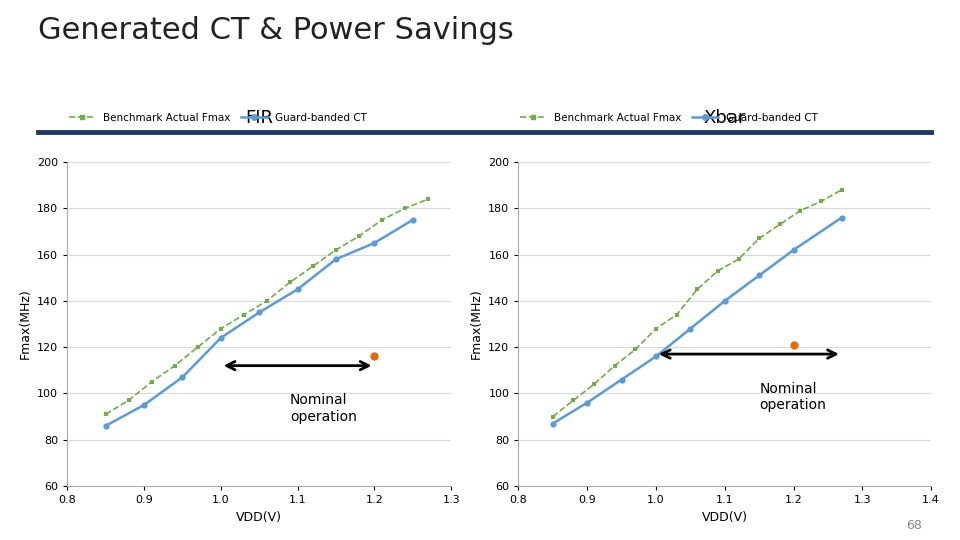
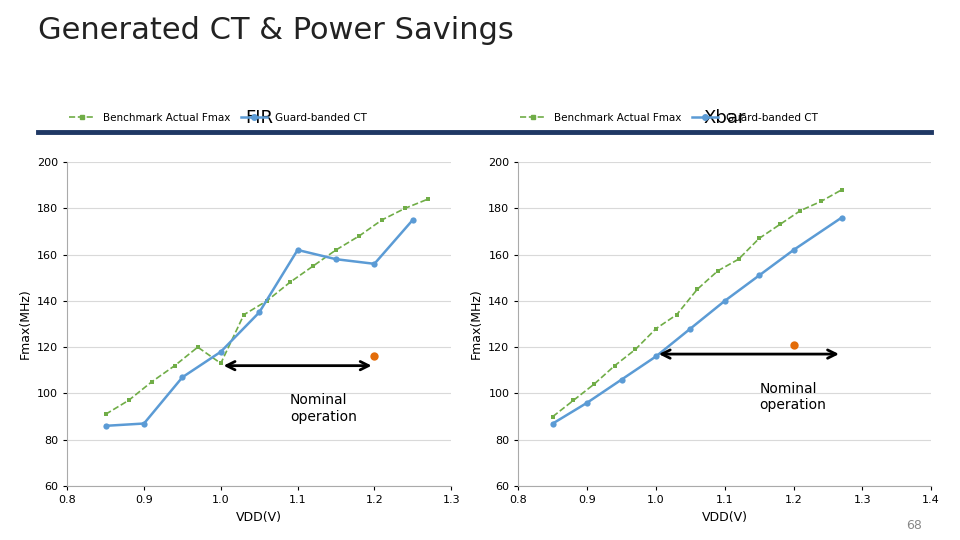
FIR/Guard-banded CT/0.9: 95 -> 87
FIR/Benchmark Actual Fmax/1.0: 128 -> 113
FIR/Guard-banded CT/1.0: 124 -> 118
FIR/Guard-banded CT/1.1: 145 -> 162
FIR/Guard-banded CT/1.2: 165 -> 156
